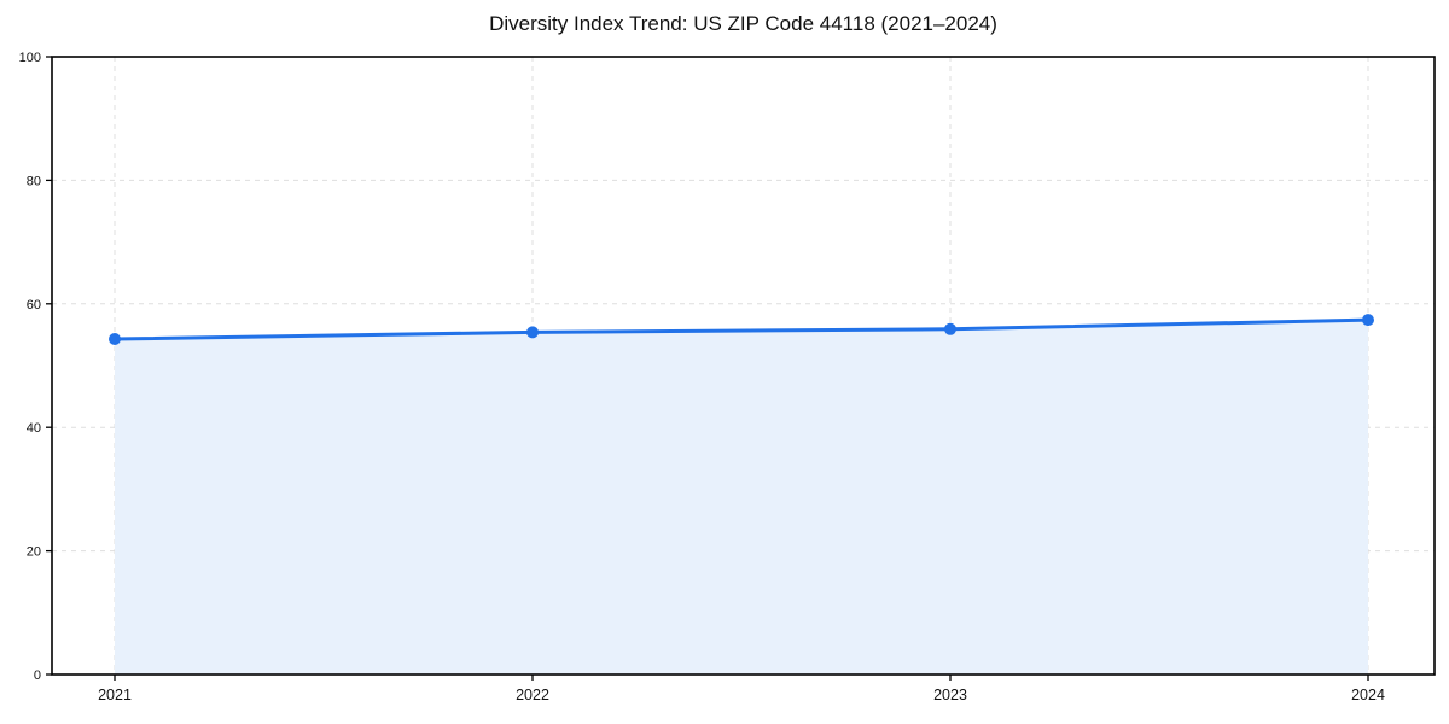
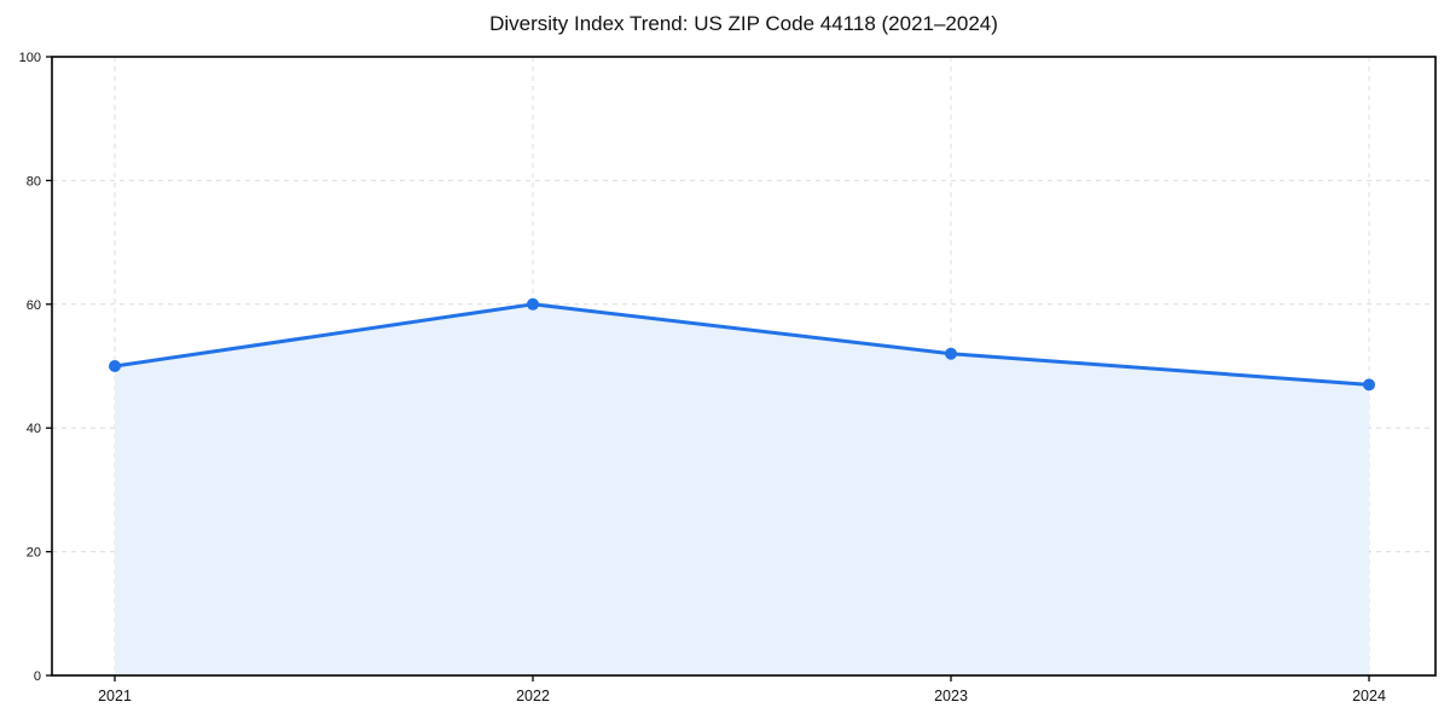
2021: 54 -> 50
2022: 55 -> 60
2023: 56 -> 52
2024: 57 -> 47
